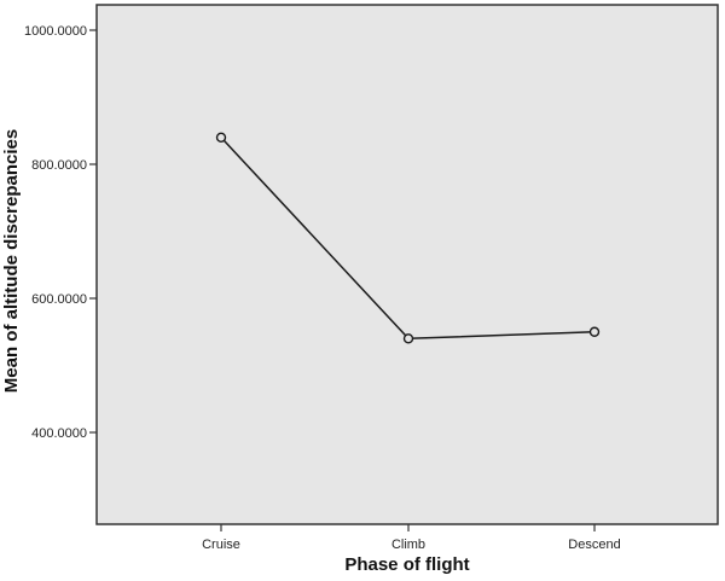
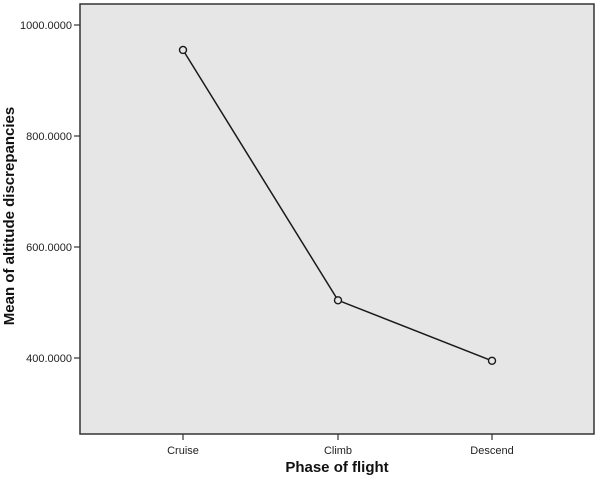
Cruise: 840 -> 960
Climb: 540 -> 500
Descend: 550 -> 400
